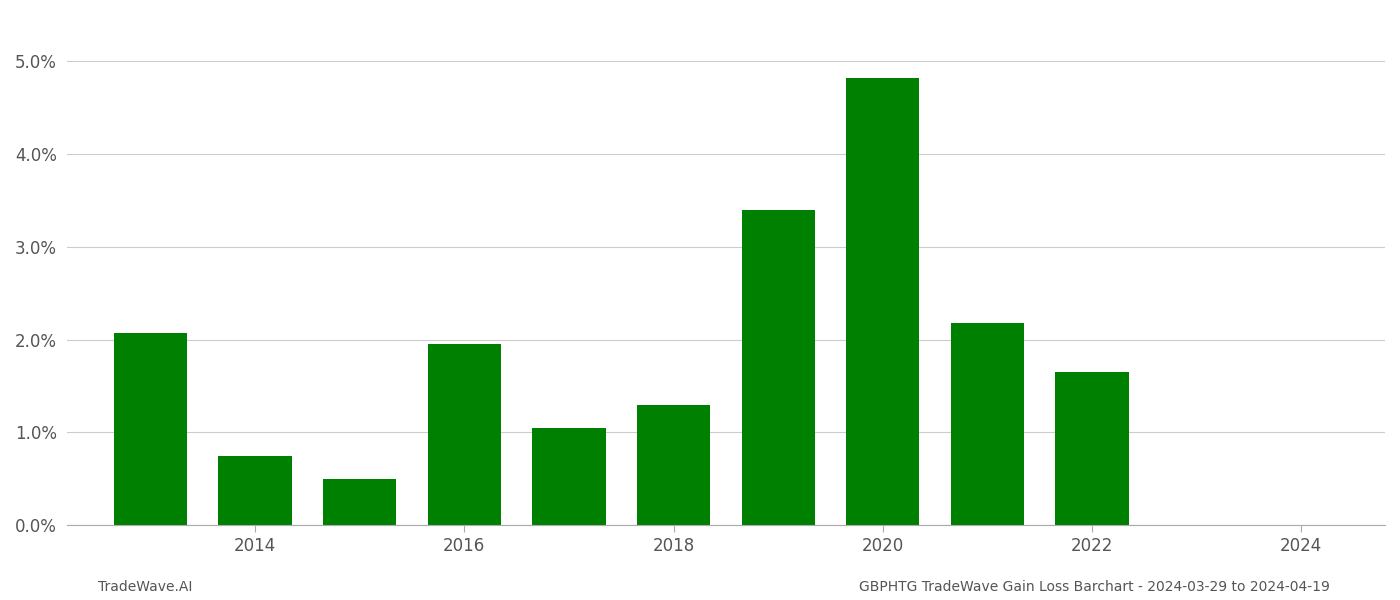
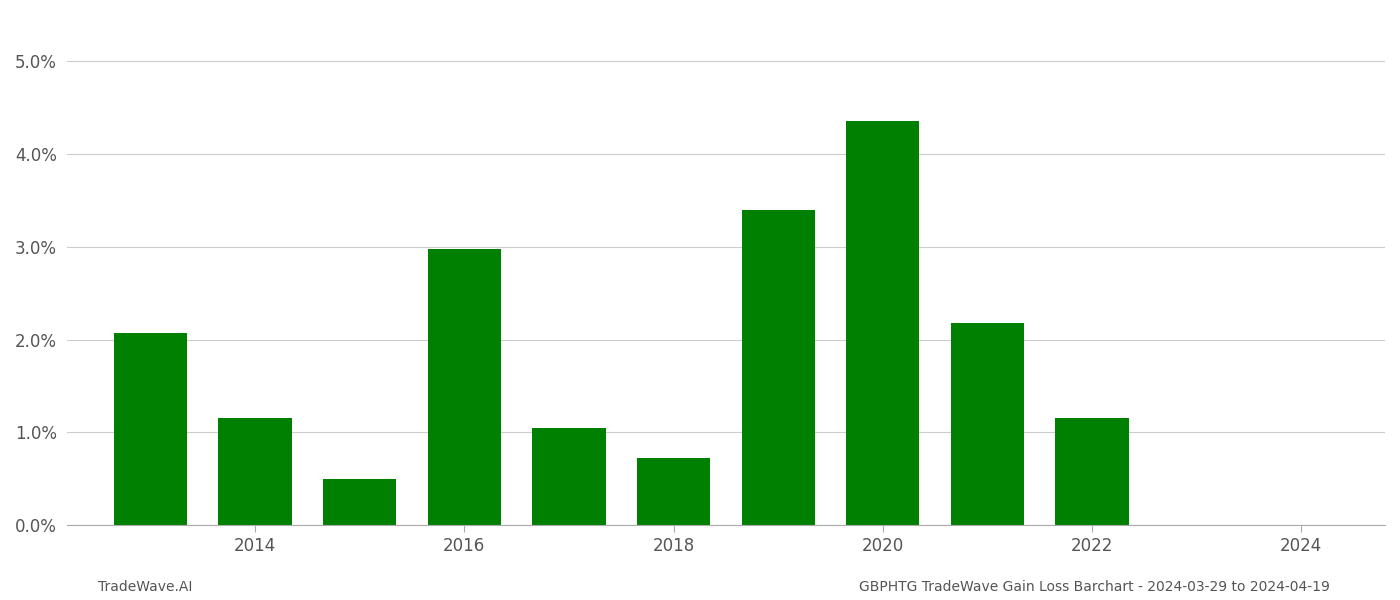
2014: 0.75% -> 1.16%
2016: 1.95% -> 2.98%
2018: 1.30% -> 0.72%
2020: 4.82% -> 4.36%
2022: 1.65% -> 1.16%
